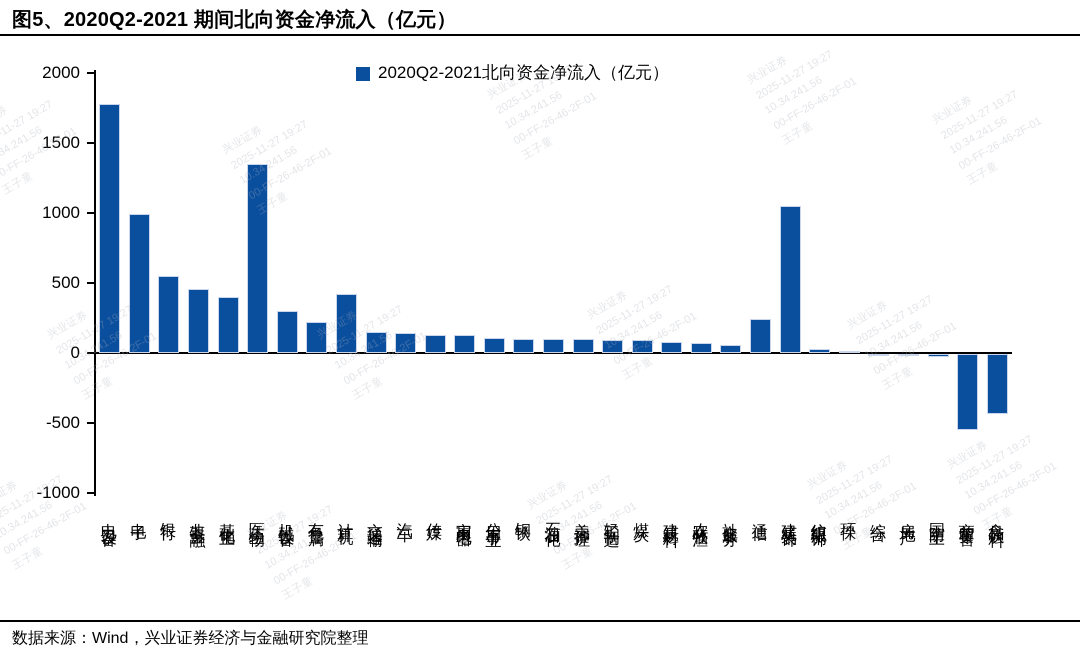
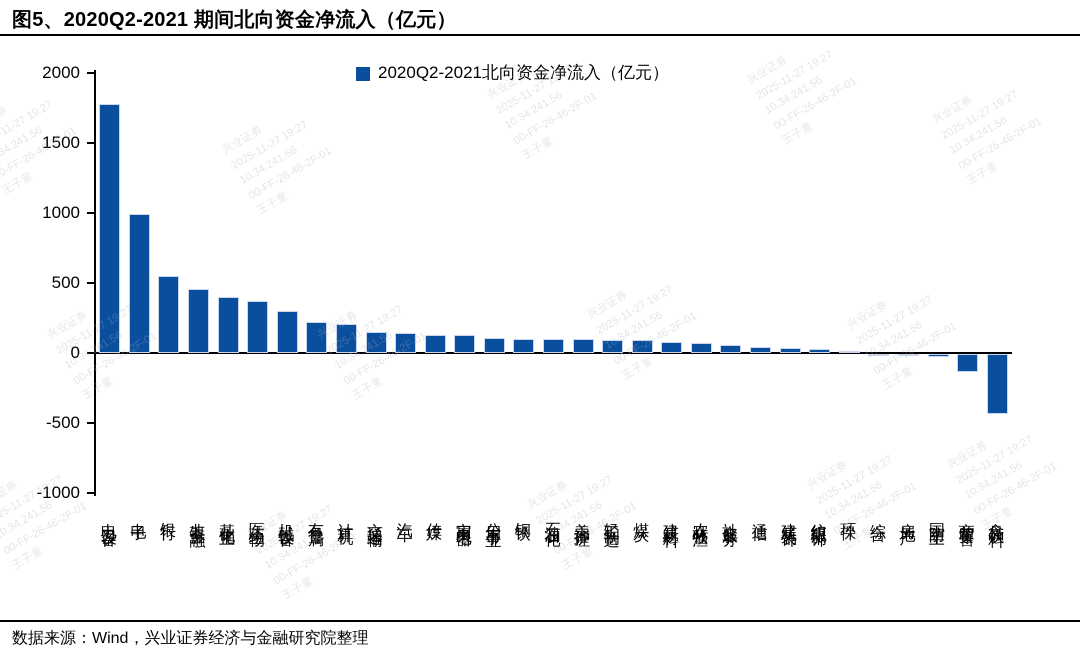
医药生物: 1350 -> 380
计算机: 420 -> 210
通信: 240 -> 40
建筑装饰: 1050 -> 30
商贸零售: -540 -> -130
